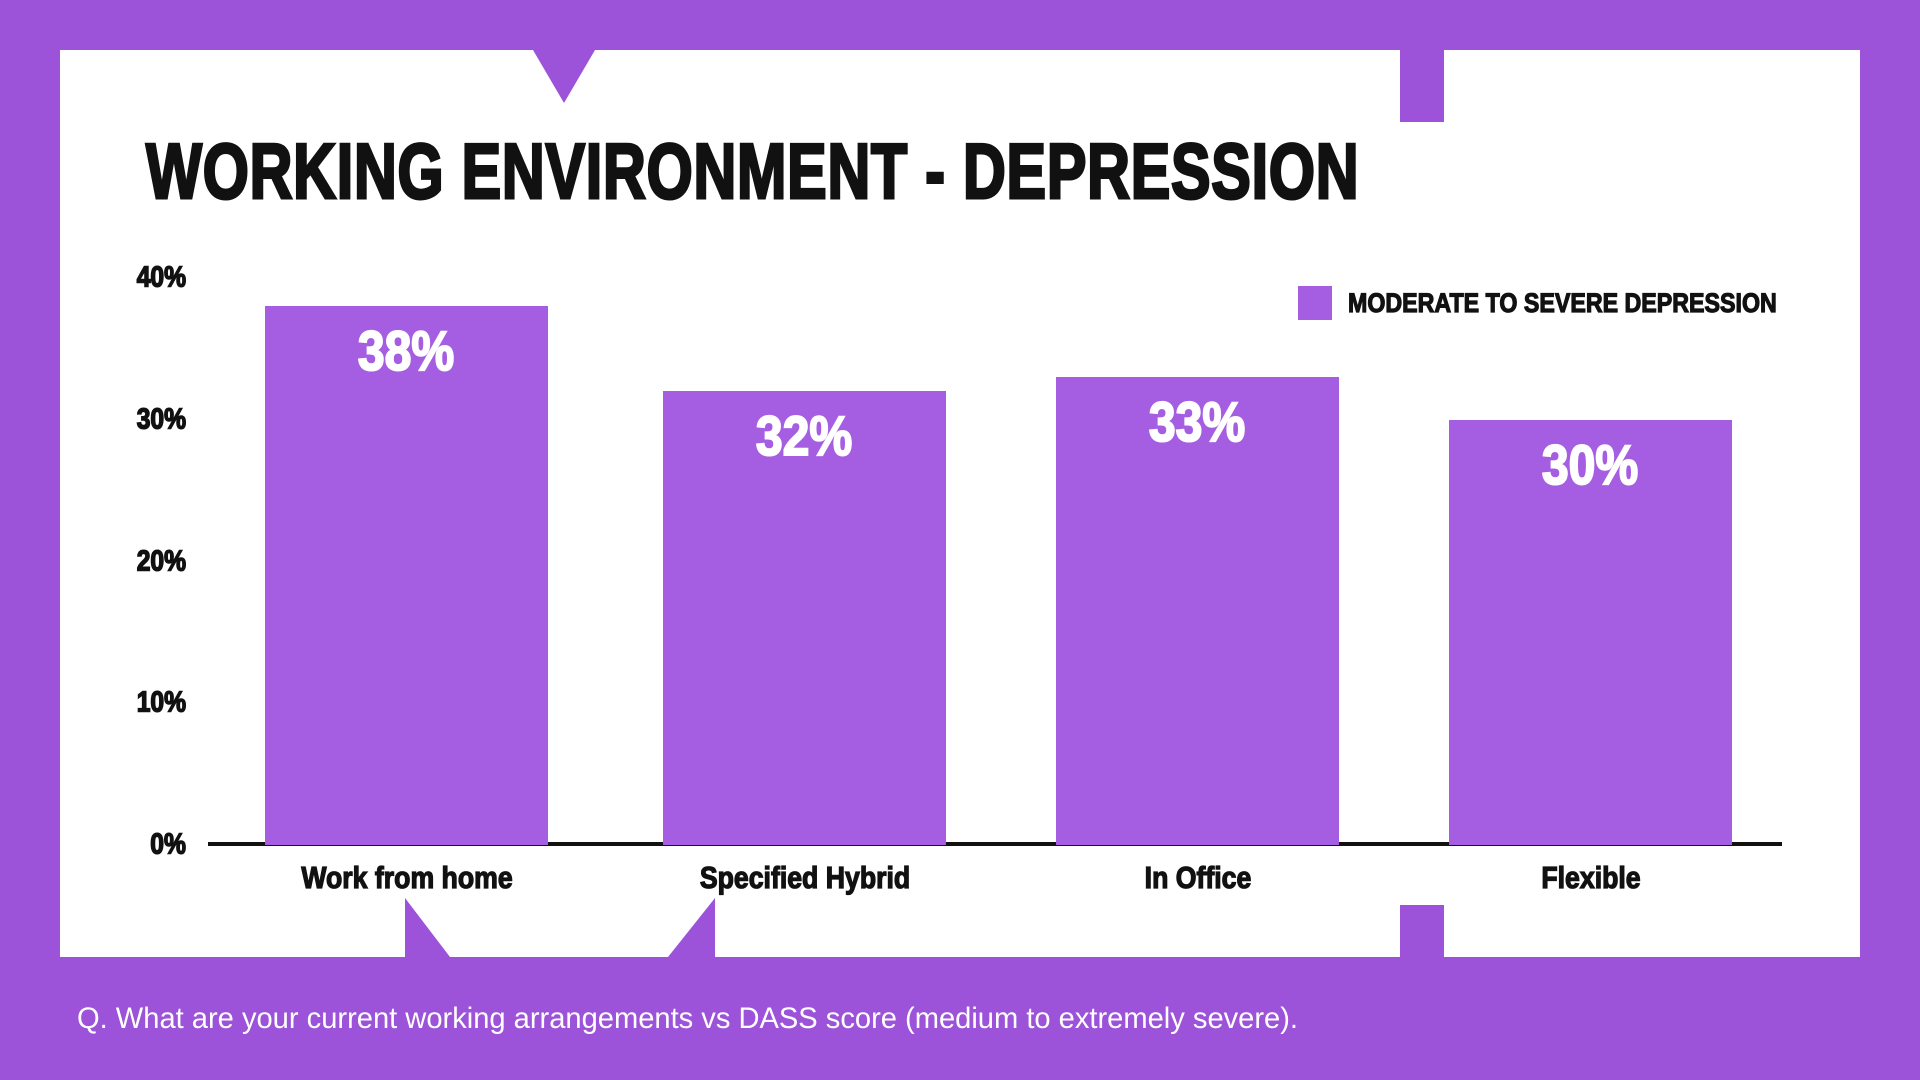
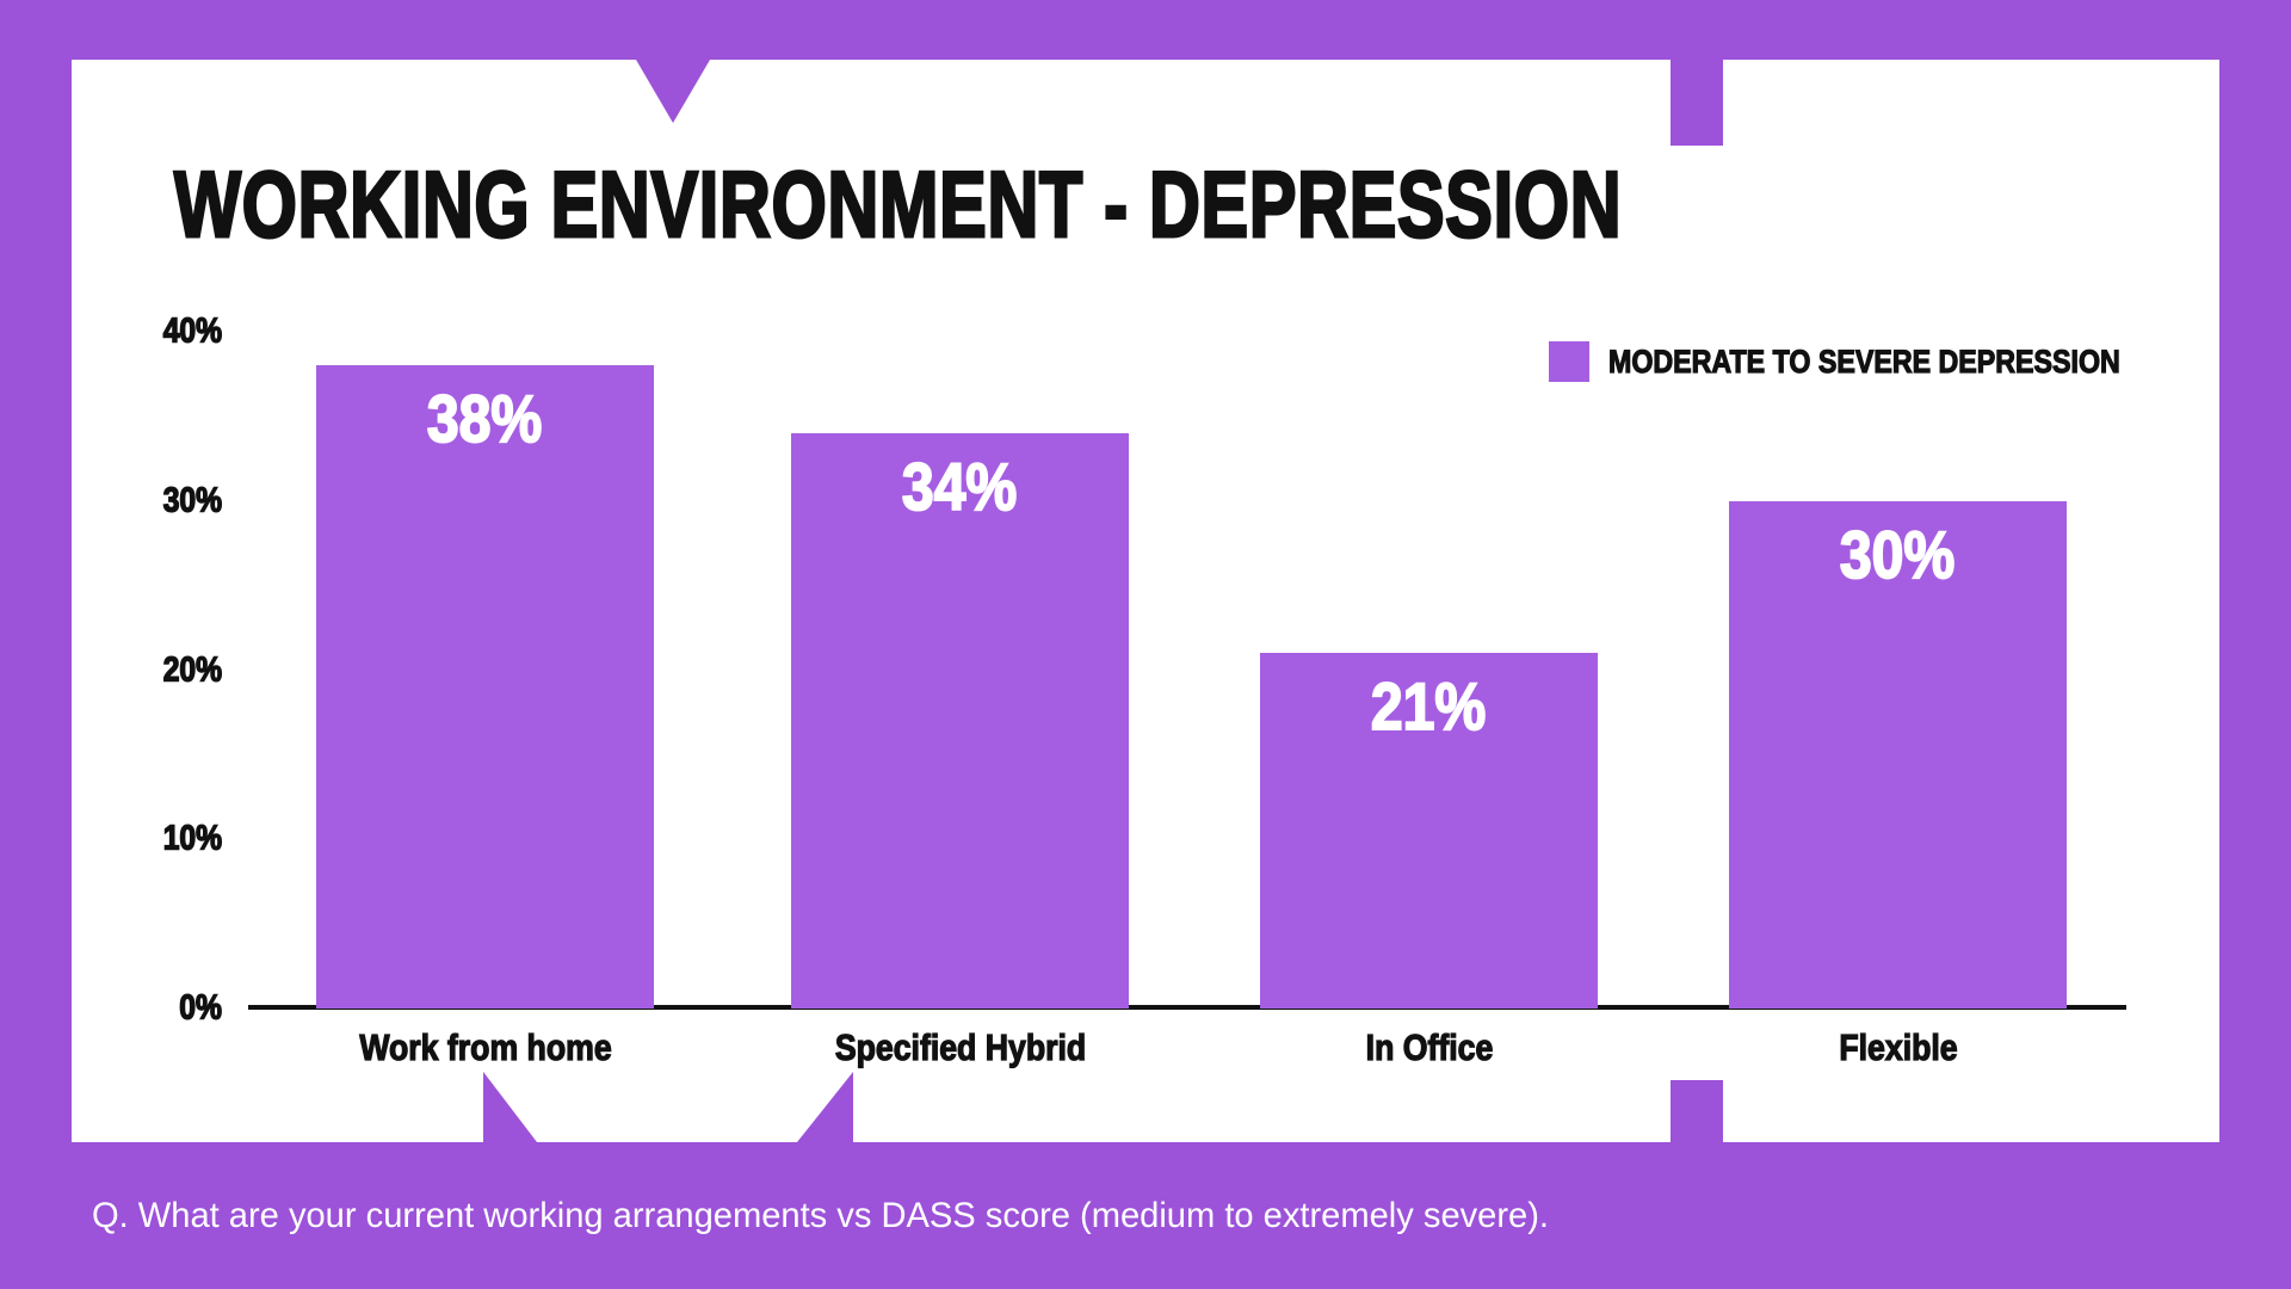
Specified Hybrid: 32% -> 34%
In Office: 33% -> 21%
